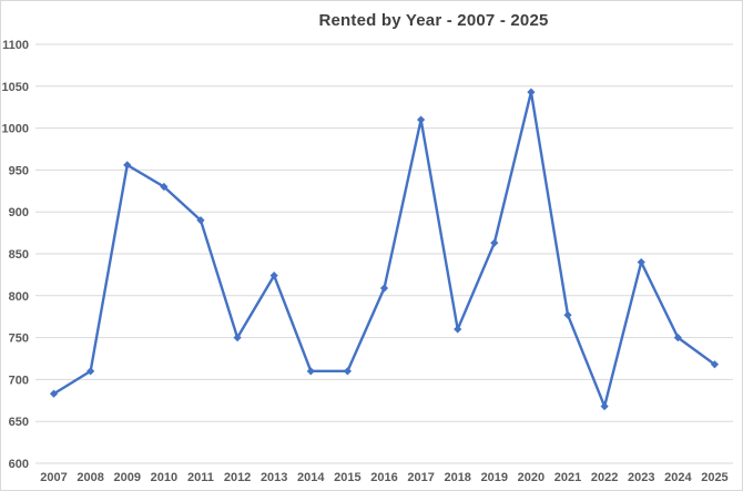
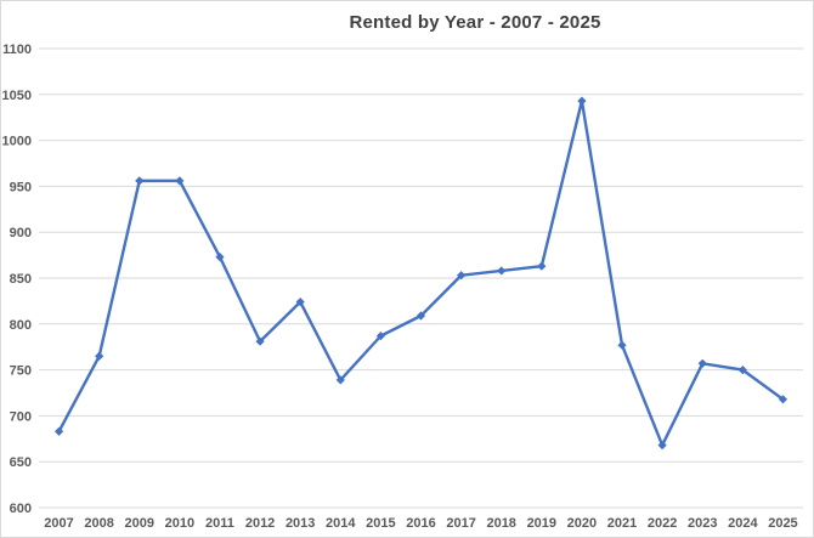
2008: 710 -> 760
2010: 930 -> 960
2011: 890 -> 870
2012: 750 -> 780
2014: 710 -> 740
2015: 710 -> 790
2017: 1010 -> 850
2018: 760 -> 860
2023: 840 -> 760
